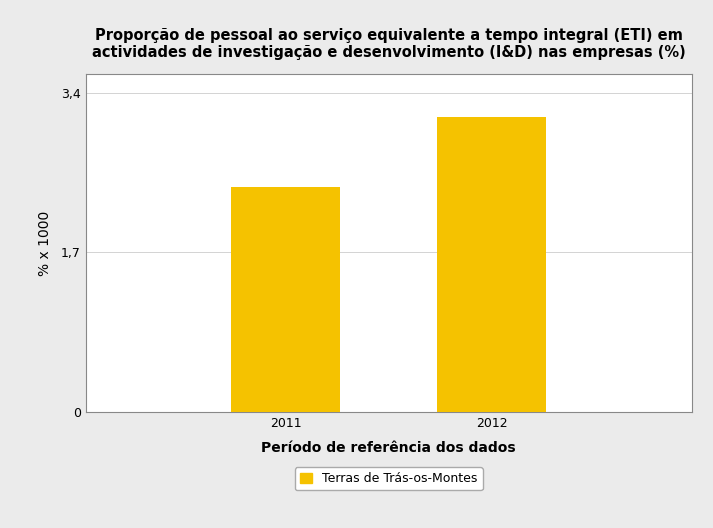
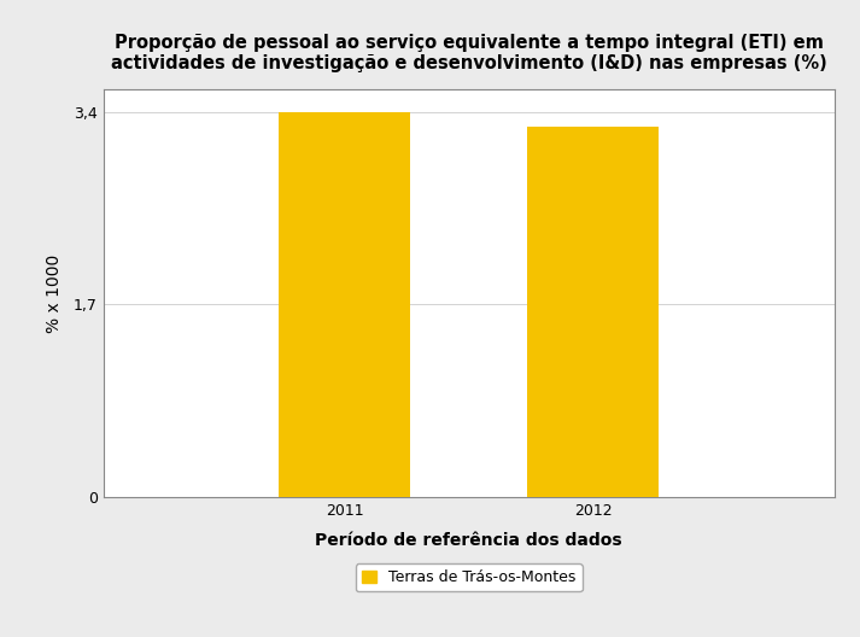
2011: 2,40 -> 3,40
2012: 3,14 -> 3,27
